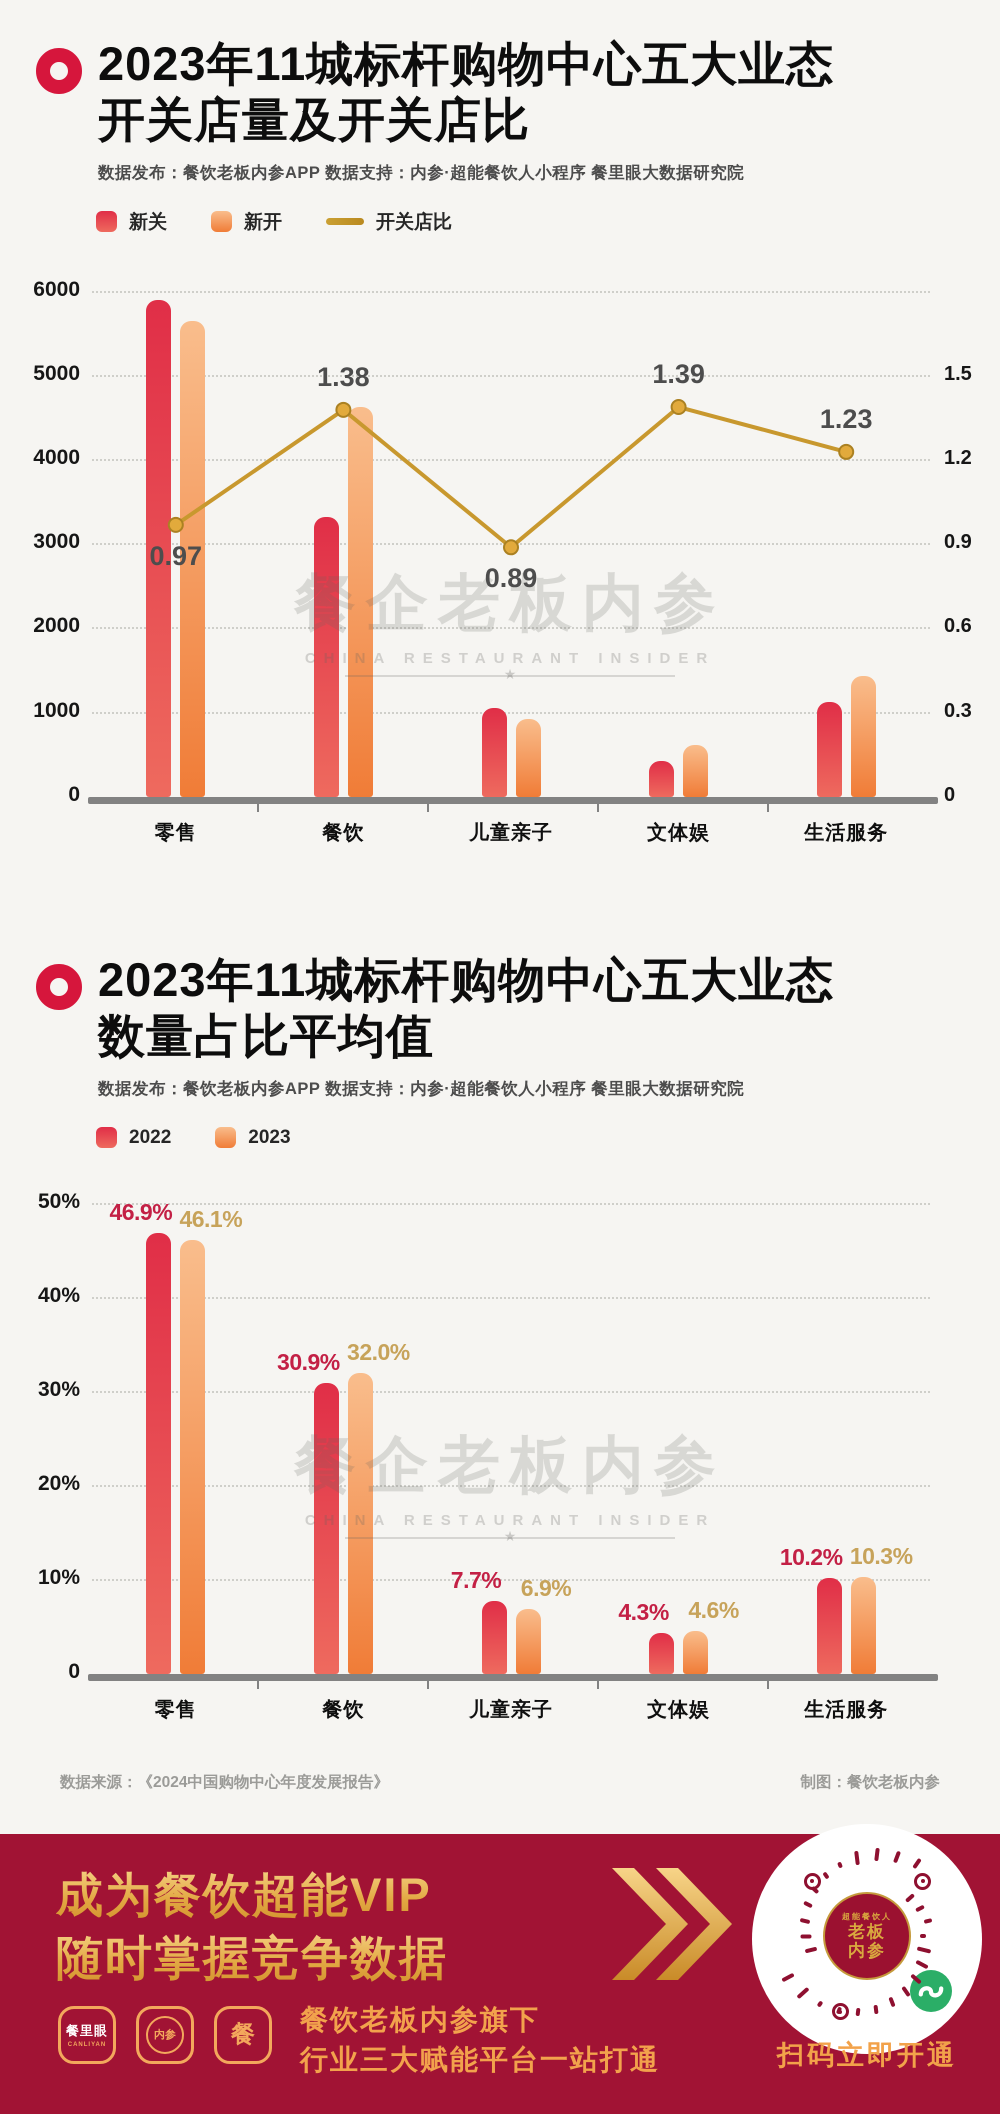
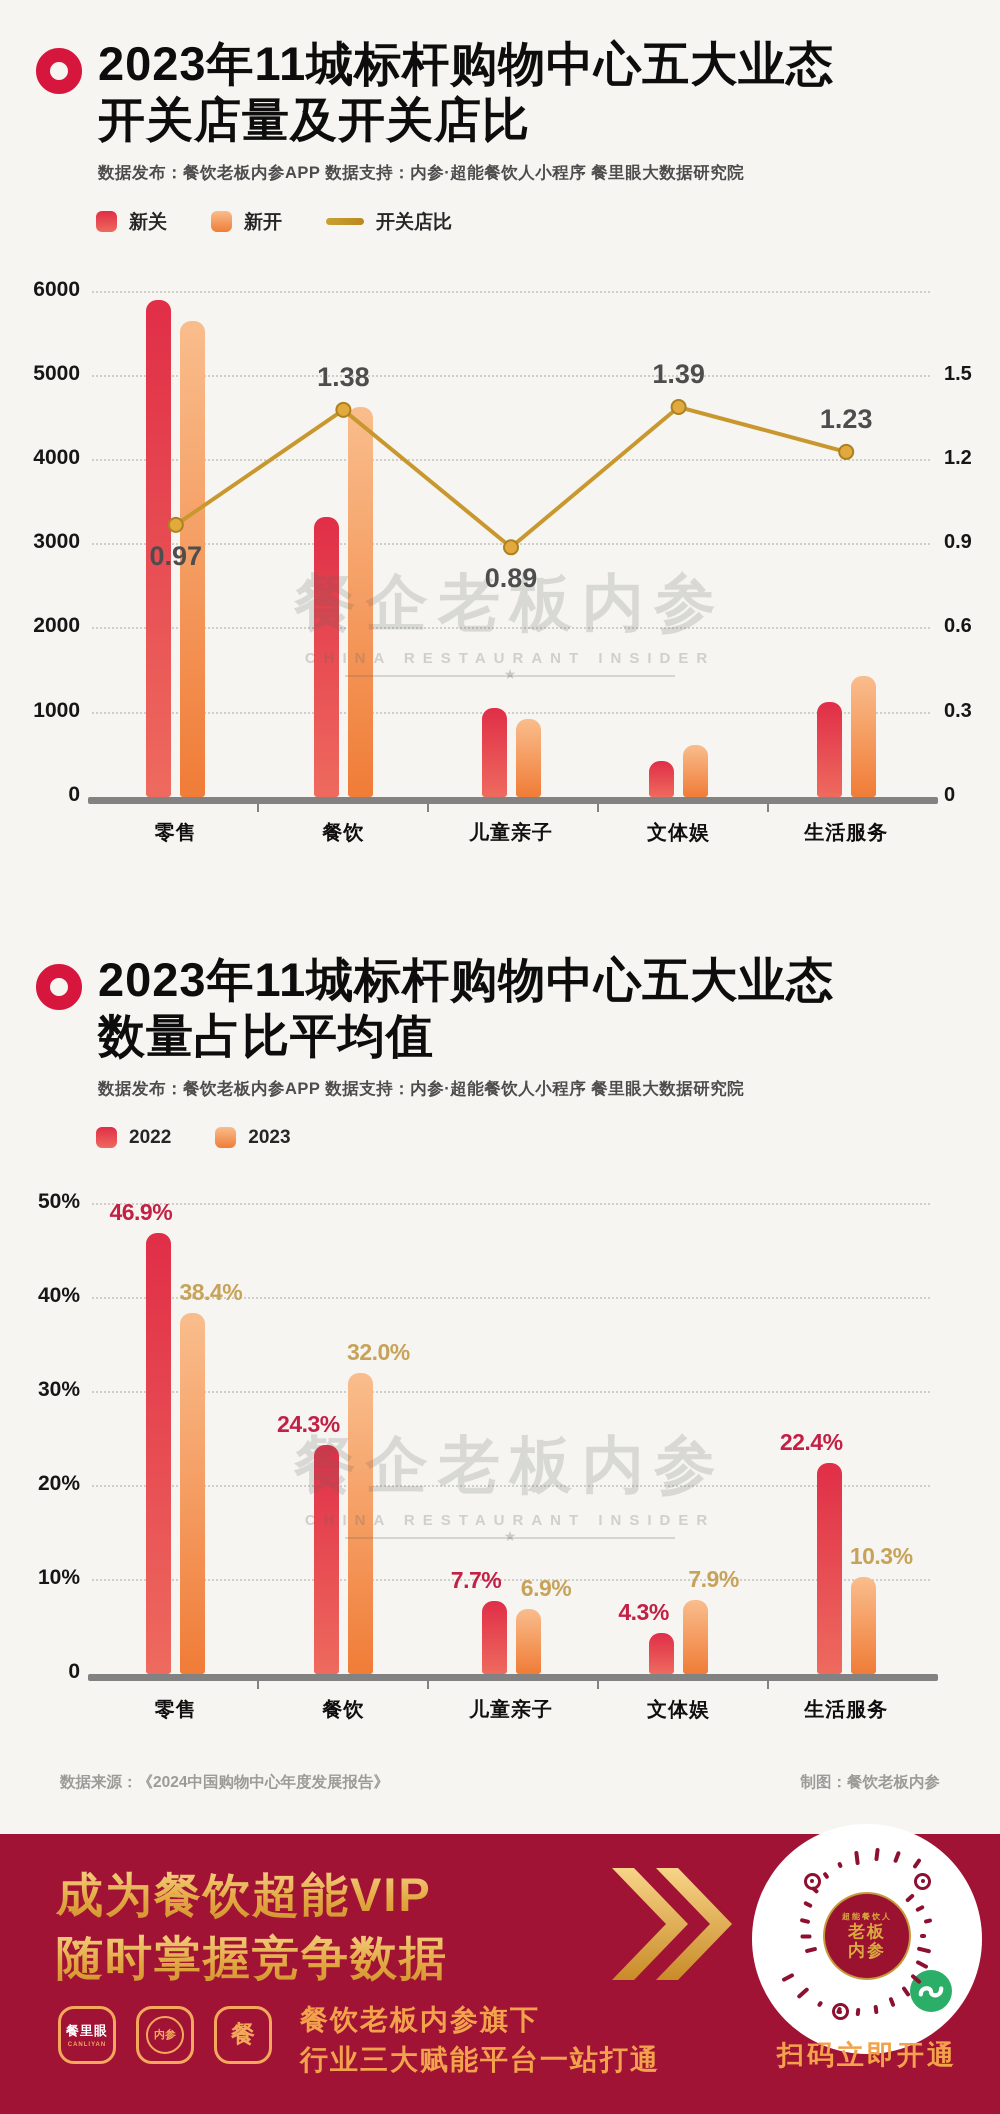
2023年11城标杆购物中心五大业态数量占比平均值/2023/零售: 46.1% -> 38.4%
2023年11城标杆购物中心五大业态数量占比平均值/2022/餐饮: 30.9% -> 24.3%
2023年11城标杆购物中心五大业态数量占比平均值/2023/文体娱: 4.6% -> 7.9%
2023年11城标杆购物中心五大业态数量占比平均值/2022/生活服务: 10.2% -> 22.4%
